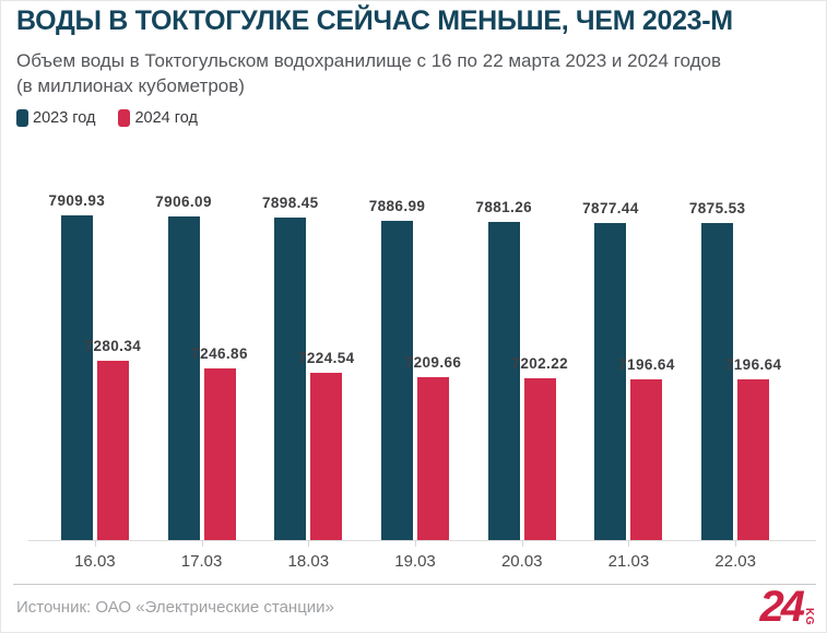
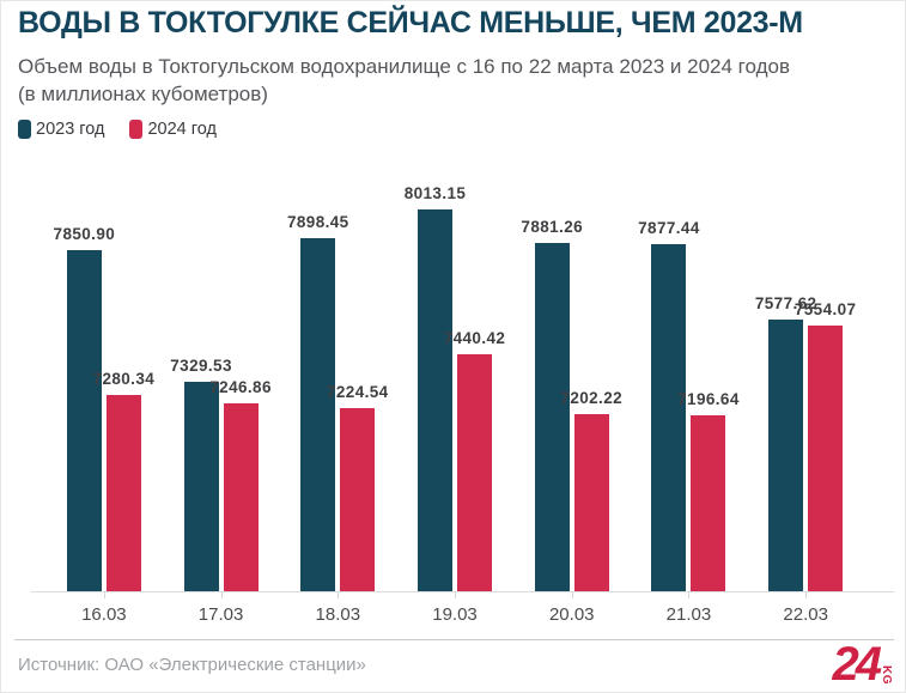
2023 год/16.03: 7909.93 -> 7850.90
2023 год/17.03: 7906.09 -> 7329.53
2023 год/19.03: 7886.99 -> 8013.15
2024 год/19.03: 7209.66 -> 7440.42
2023 год/22.03: 7875.53 -> 7577.62
2024 год/22.03: 7196.64 -> 7554.07
